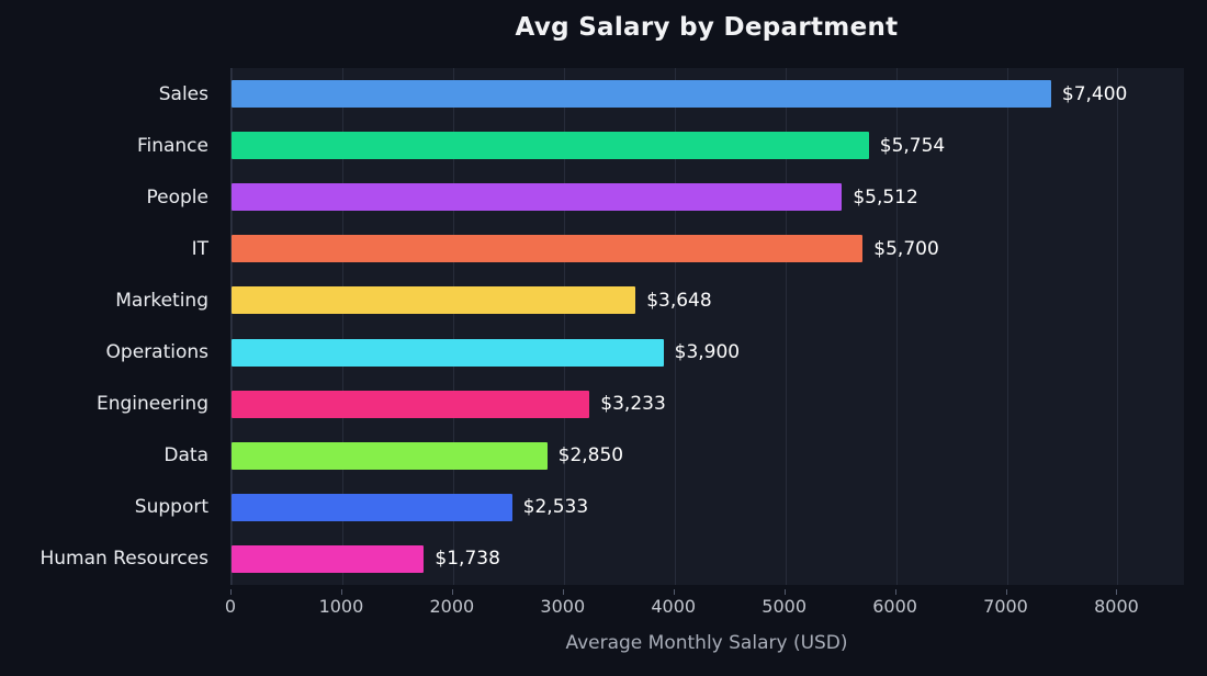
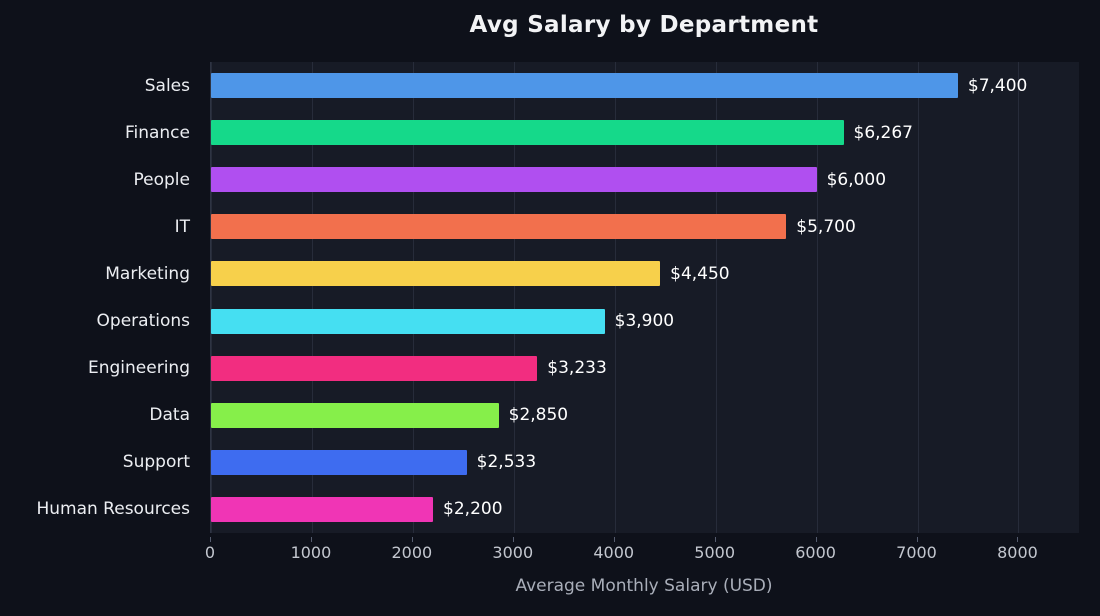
Finance: $5,754 -> $6,267
People: $5,512 -> $6,000
Marketing: $3,648 -> $4,450
Human Resources: $1,738 -> $2,200
